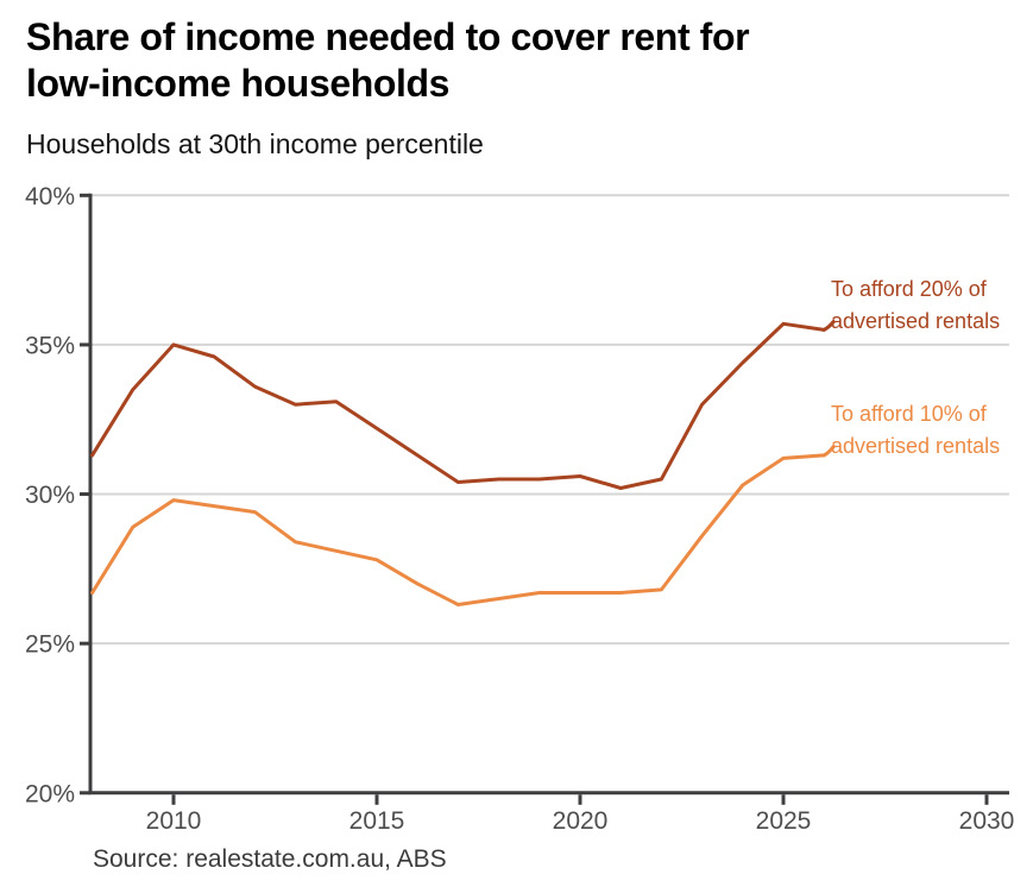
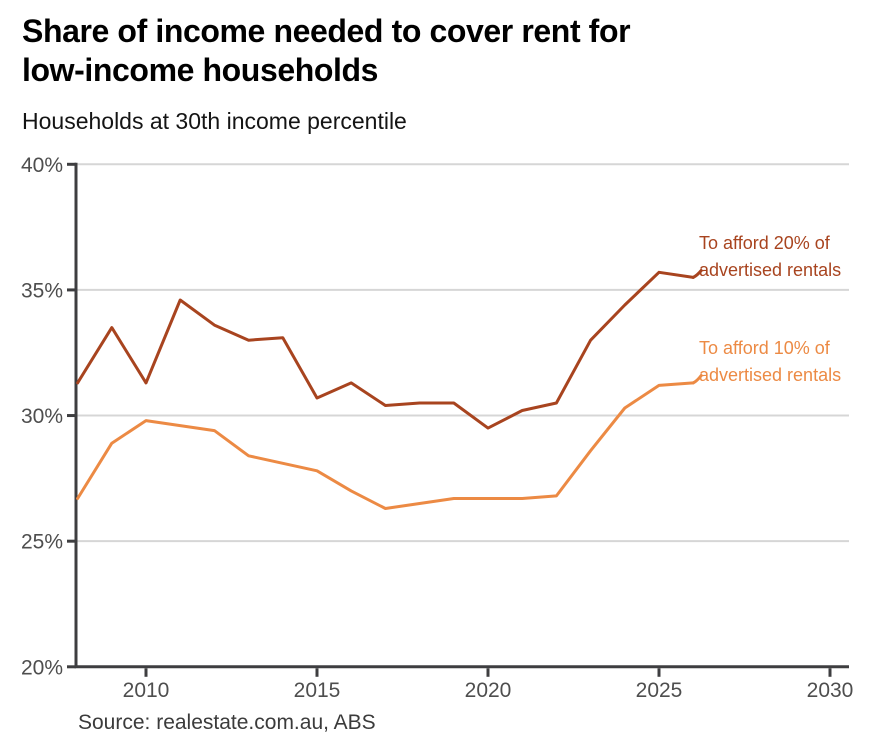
To afford 20% of advertised rentals/2010: 35.0% -> 31.3%
To afford 20% of advertised rentals/2015: 32.2% -> 30.7%
To afford 20% of advertised rentals/2020: 30.6% -> 29.5%
